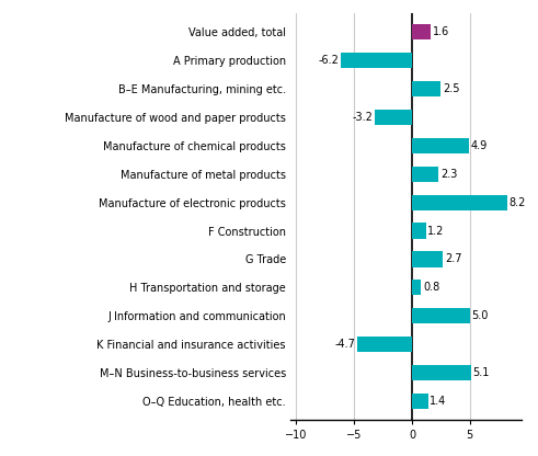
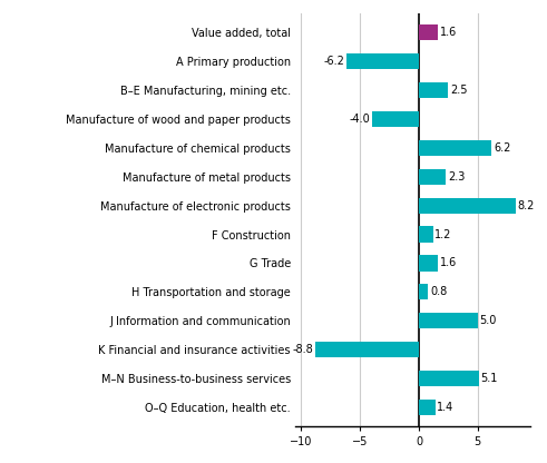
Manufacture of wood and paper products: -3.2 -> -4.0
Manufacture of chemical products: 4.9 -> 6.2
G Trade: 2.7 -> 1.6
K Financial and insurance activities: -4.7 -> -8.8
